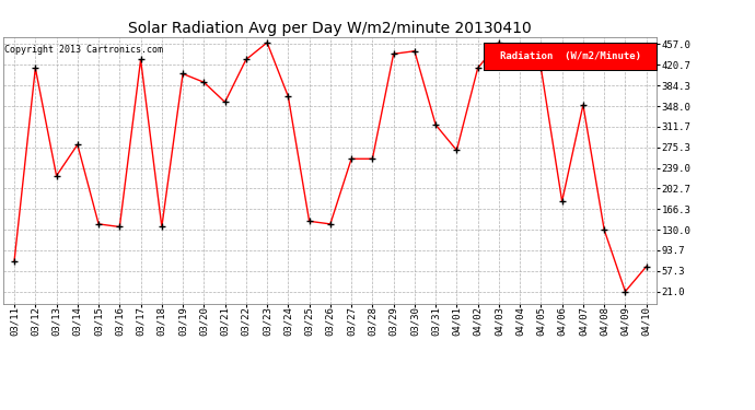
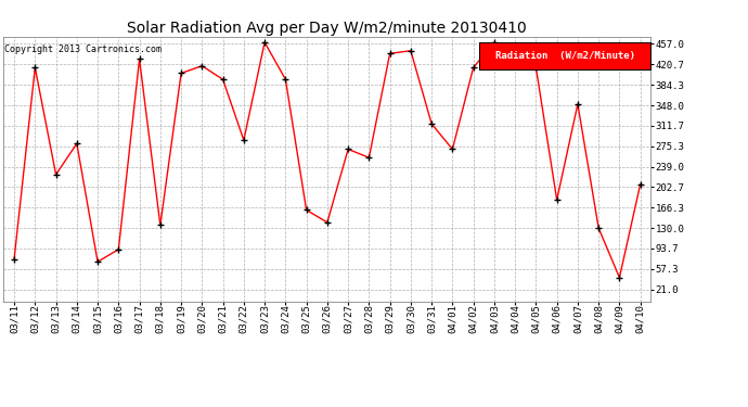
03/15: 140 -> 70
03/16: 135 -> 92
03/20: 390 -> 418
03/21: 355 -> 394
03/22: 430 -> 286
03/24: 365 -> 394
03/25: 145 -> 162
03/27: 255 -> 270
04/09: 21 -> 42
04/10: 65 -> 208
